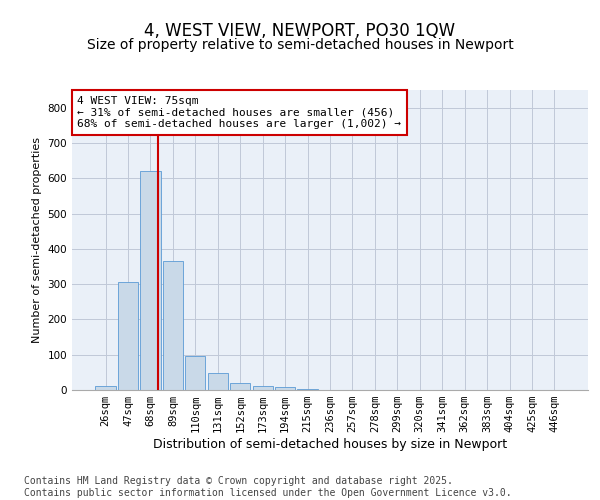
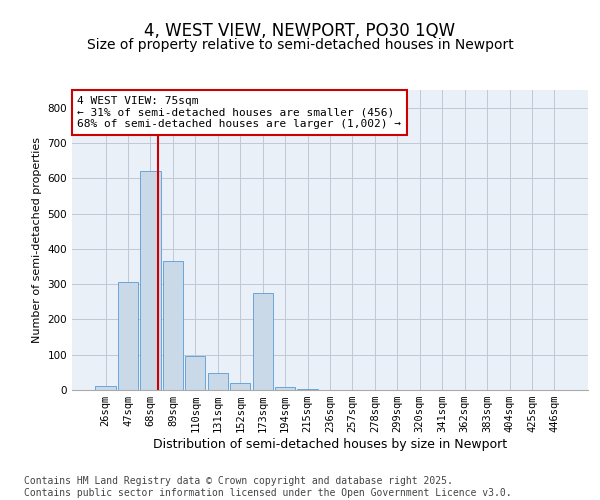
173sqm: 10 -> 275
